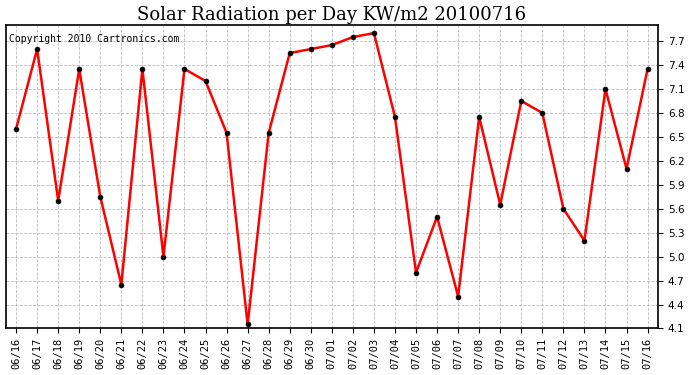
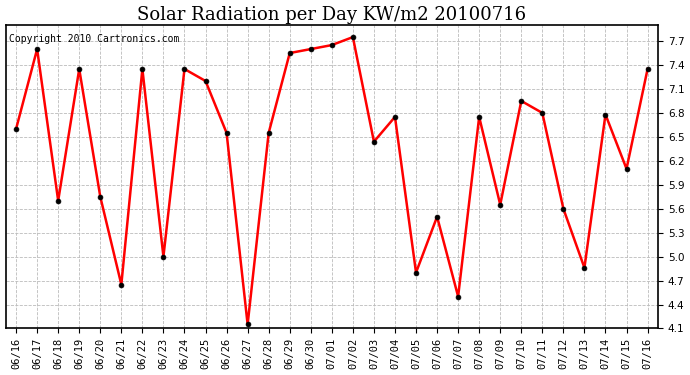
07/03: 7.80 -> 6.44
07/13: 5.20 -> 4.86
07/14: 7.10 -> 6.78
